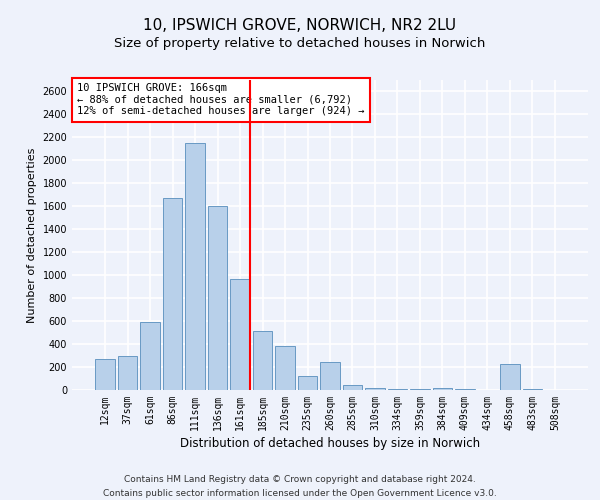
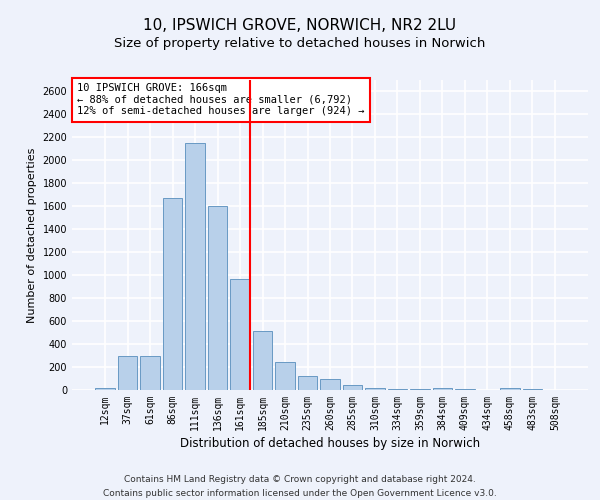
12sqm: 270 -> 20
61sqm: 590 -> 300
210sqm: 380 -> 240
260sqm: 240 -> 100
458sqm: 230 -> 20
